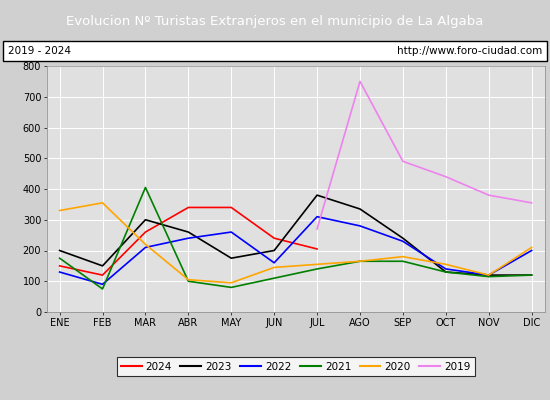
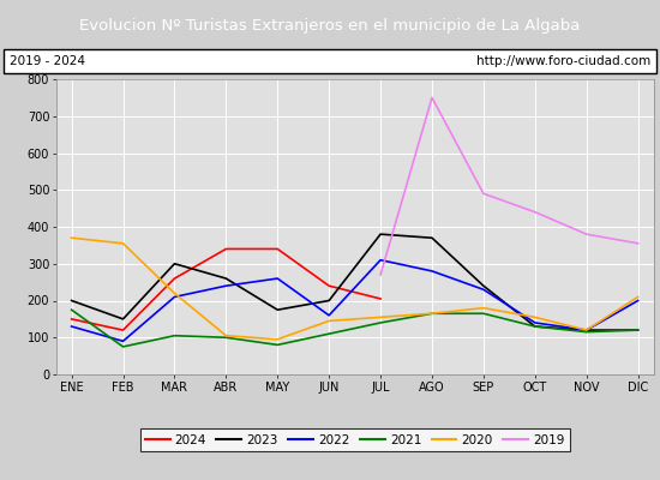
2020/ENE: 330 -> 370
2021/MAR: 405 -> 105
2023/AGO: 335 -> 370
